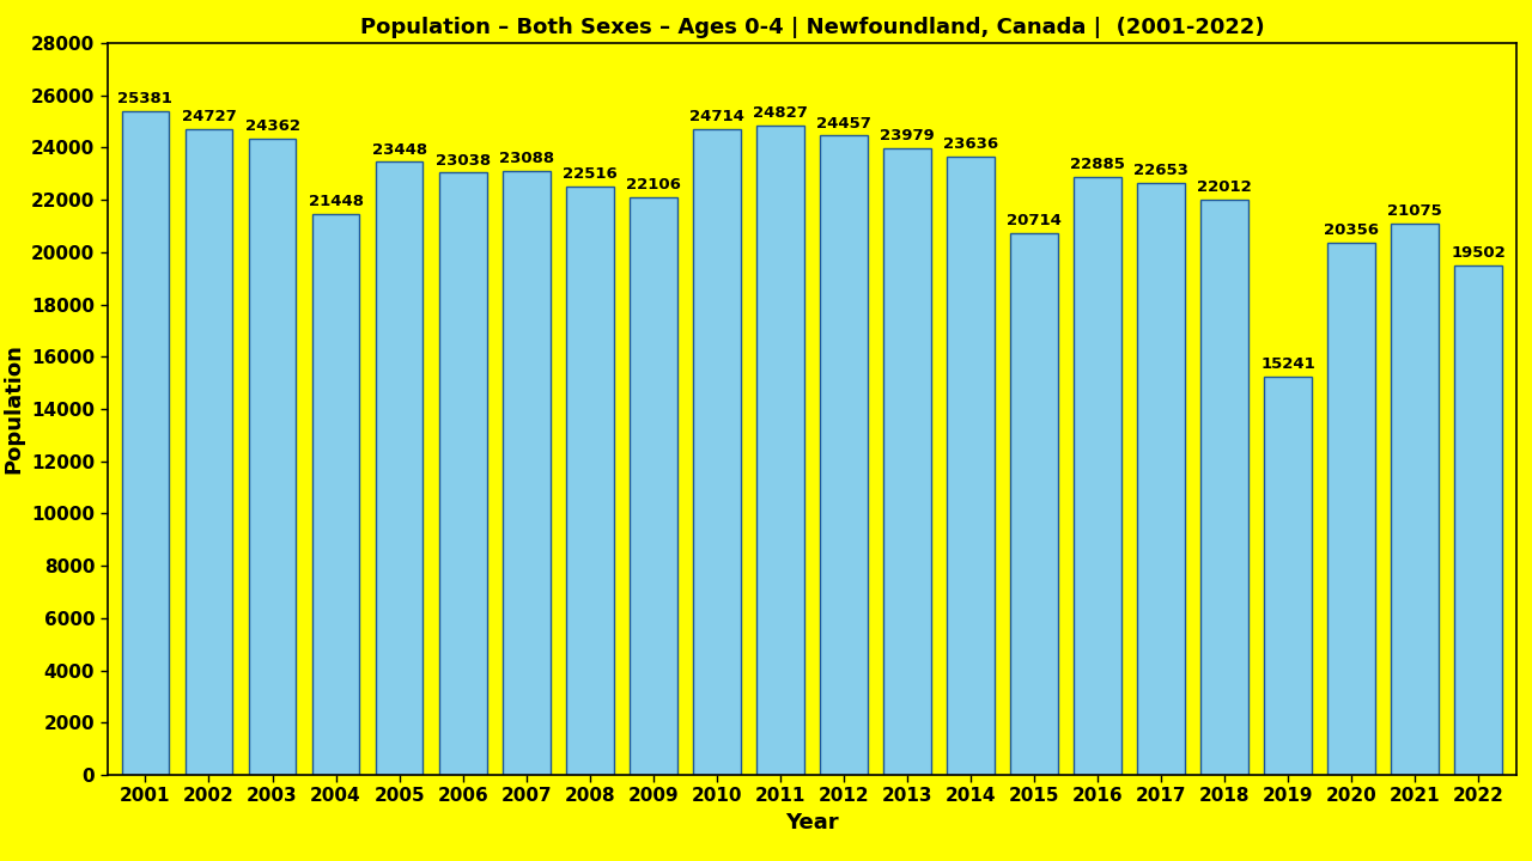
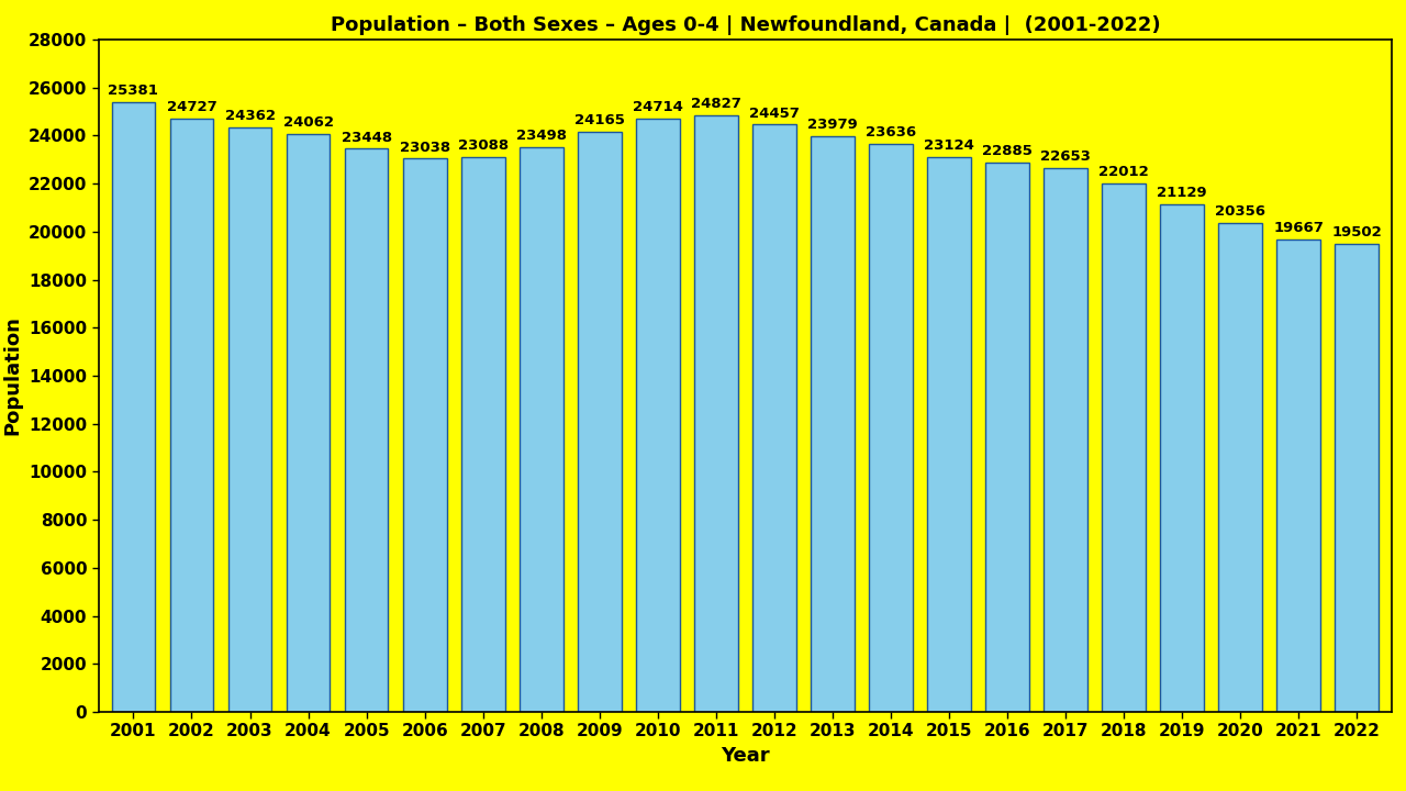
2004: 21448 -> 24062
2008: 22516 -> 23498
2009: 22106 -> 24165
2015: 20714 -> 23124
2019: 15241 -> 21129
2021: 21075 -> 19667
